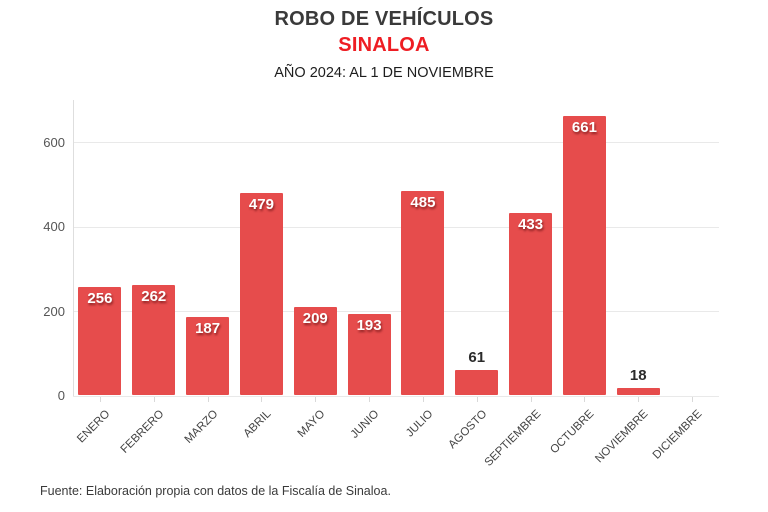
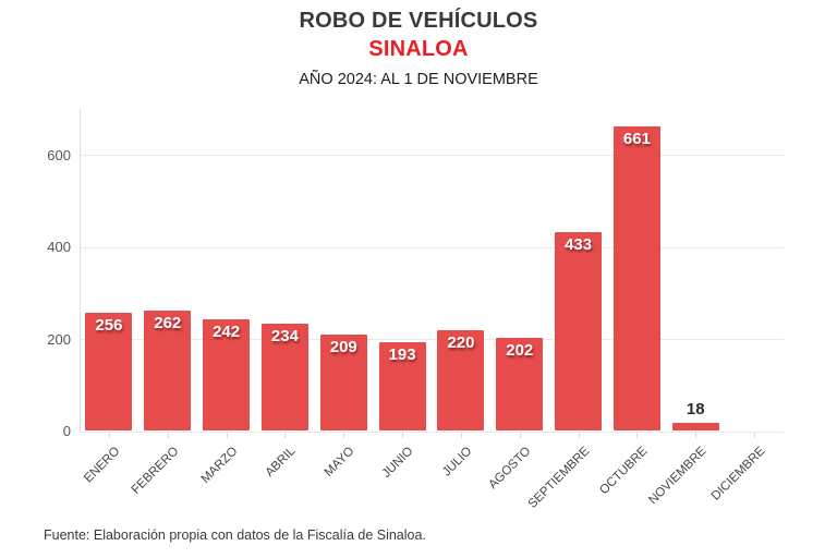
MARZO: 187 -> 242
ABRIL: 479 -> 234
JULIO: 485 -> 220
AGOSTO: 61 -> 202
